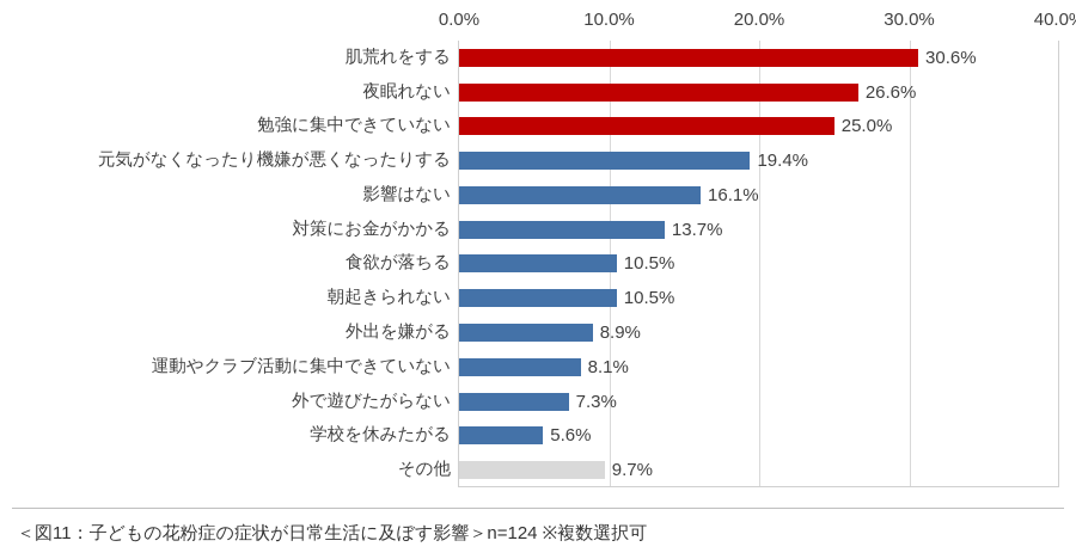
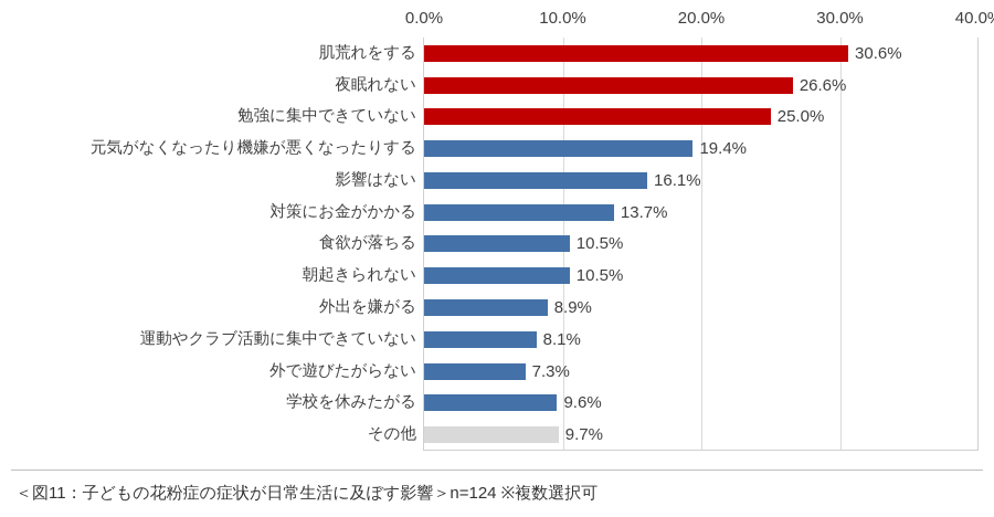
学校を休みたがる: 5.6% -> 9.6%
